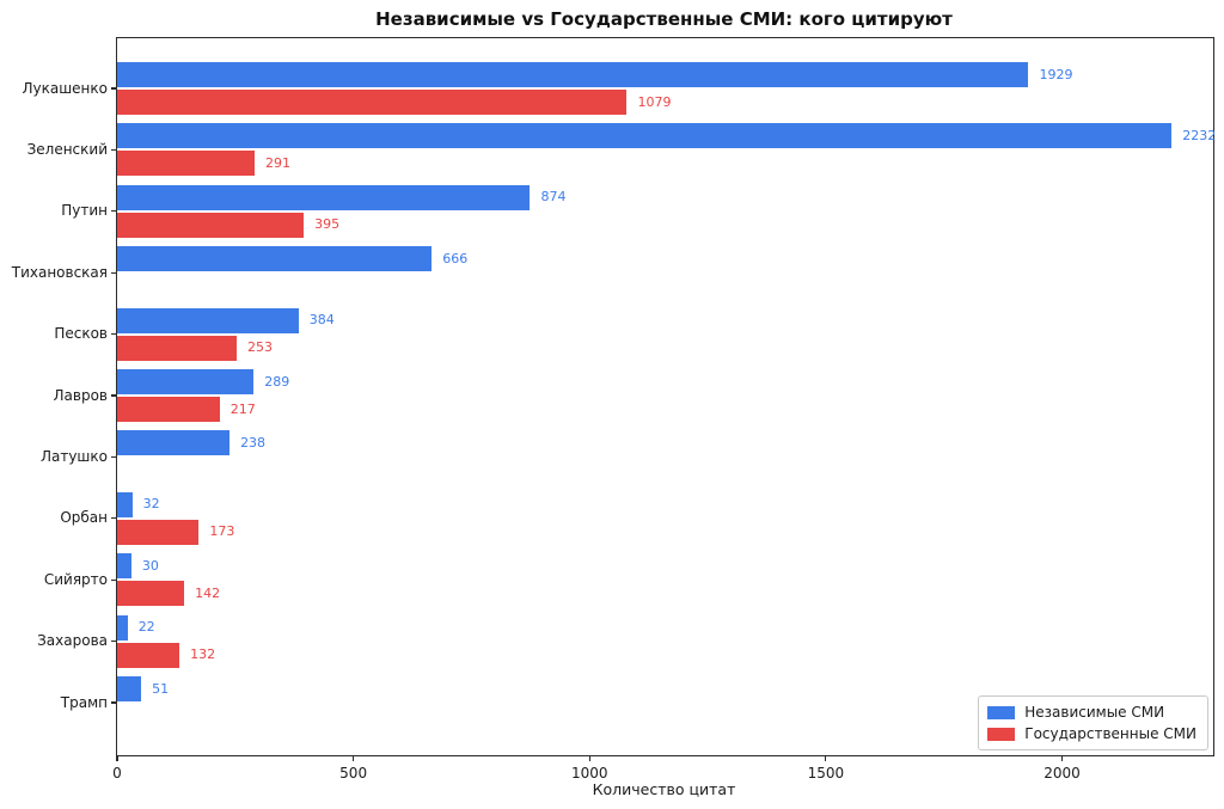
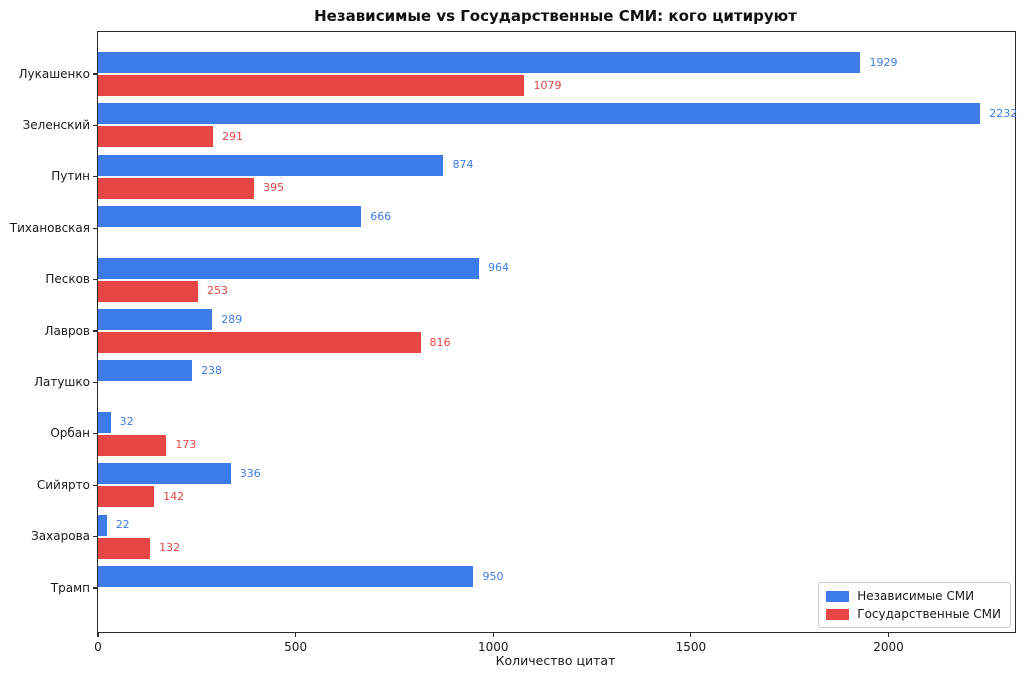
Независимые СМИ/Песков: 384 -> 964
Государственные СМИ/Лавров: 217 -> 816
Независимые СМИ/Сийярто: 30 -> 336
Независимые СМИ/Трамп: 51 -> 950
